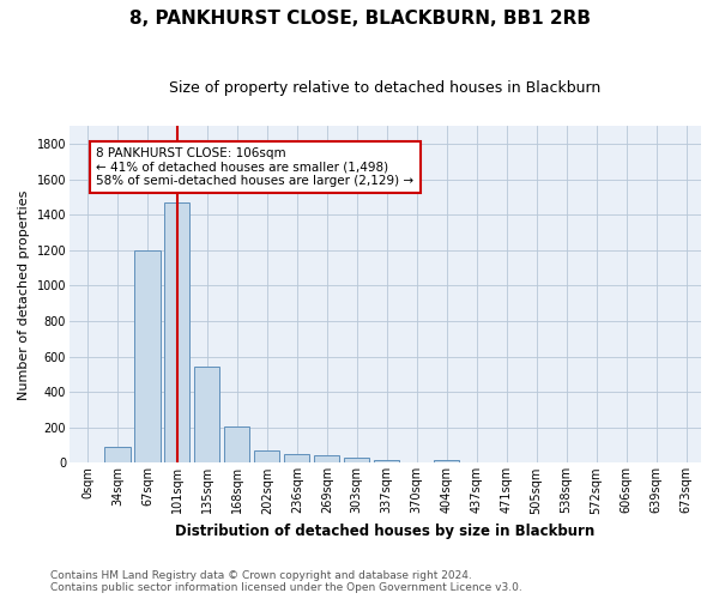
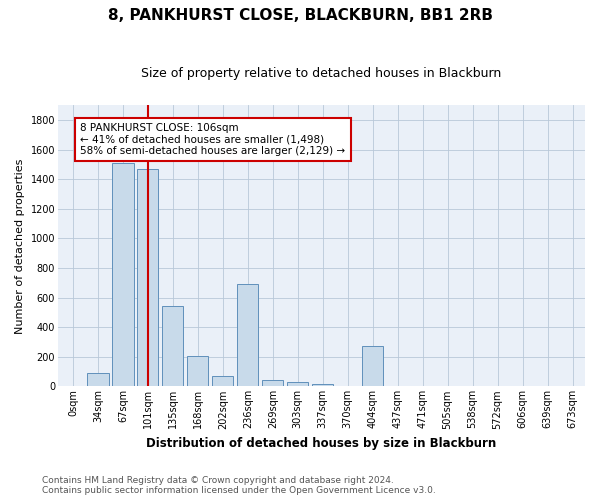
67sqm: 1200 -> 1510
236sqm: 50 -> 690
404sqm: 20 -> 270
